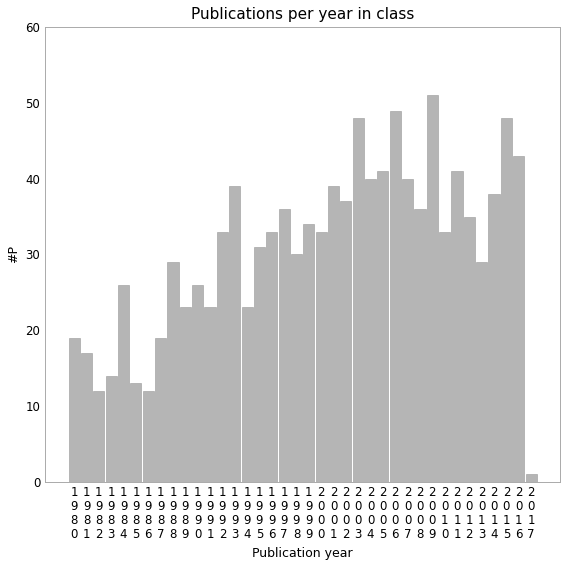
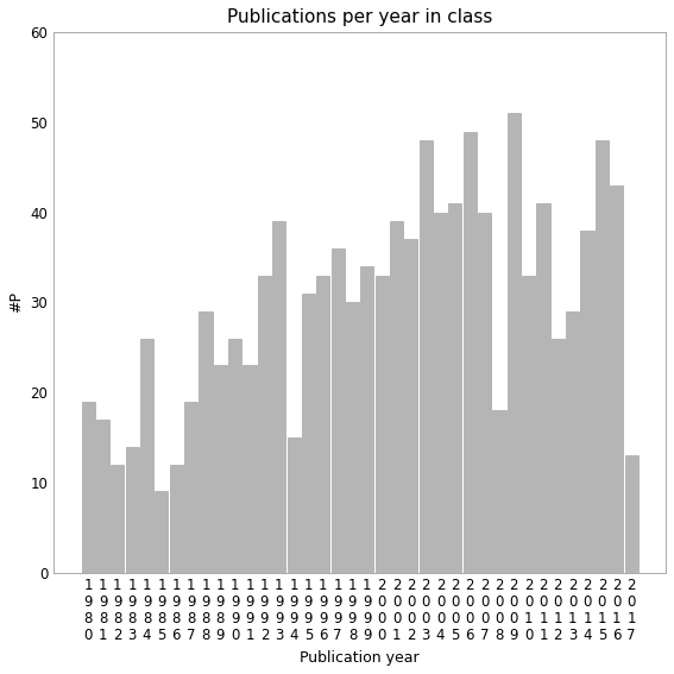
1 9 8 5: 13 -> 9
1 9 9 4: 23 -> 15
2 0 0 8: 36 -> 18
2 0 1 2: 35 -> 26
2 0 1 7: 1 -> 13
